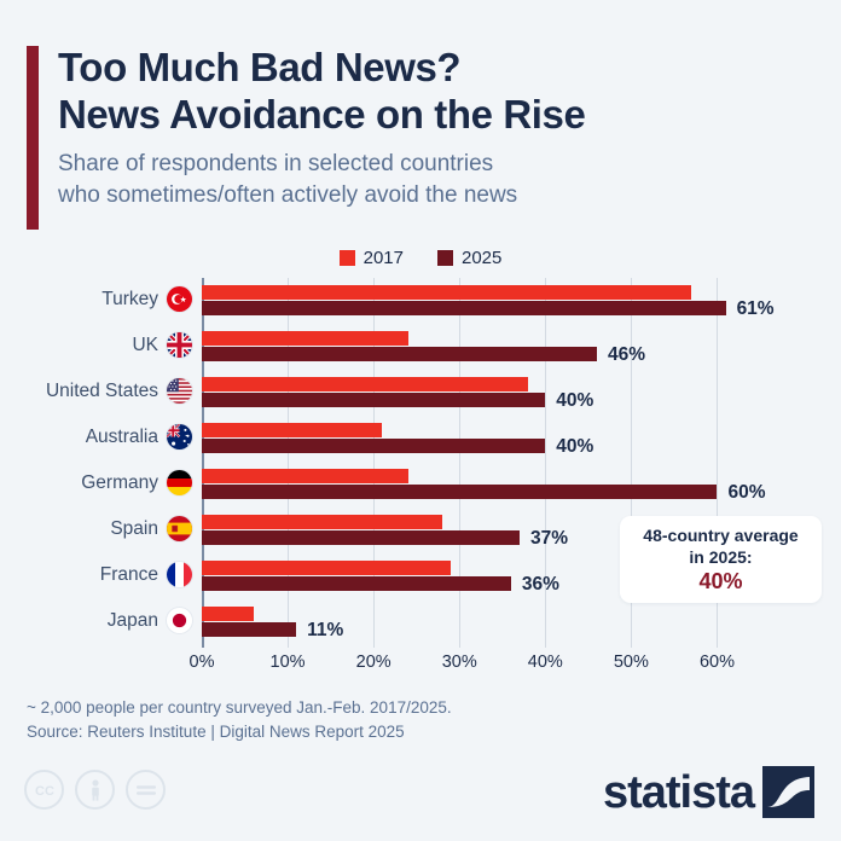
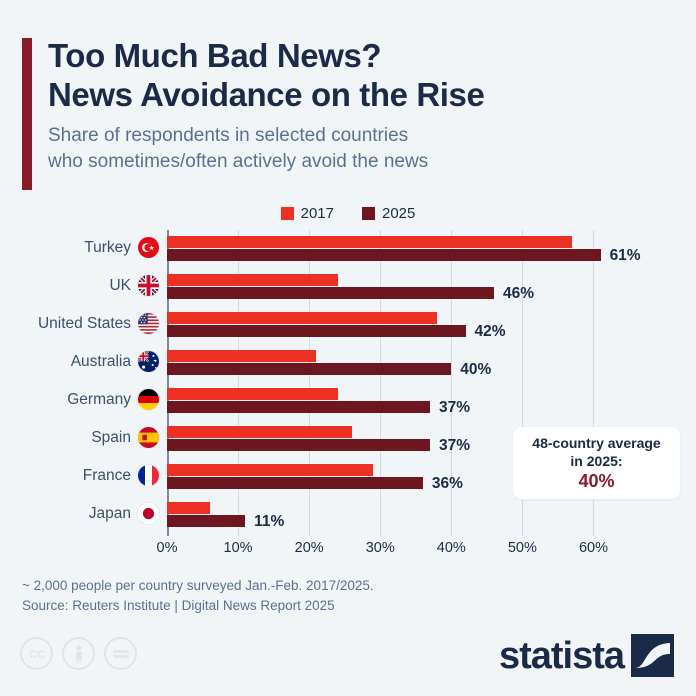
2025/United States: 40% -> 42%
2025/Germany: 60% -> 37%
2017/Spain: 28% -> 26%
